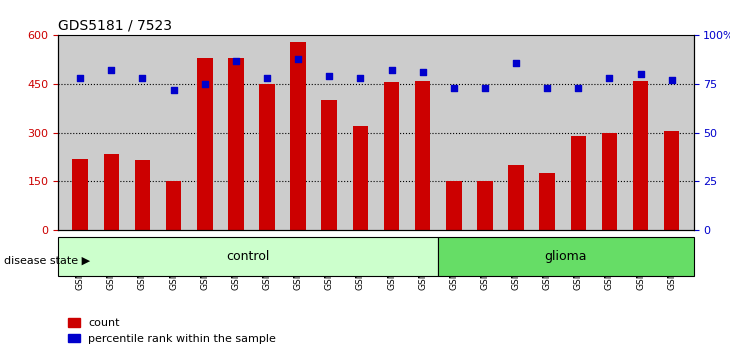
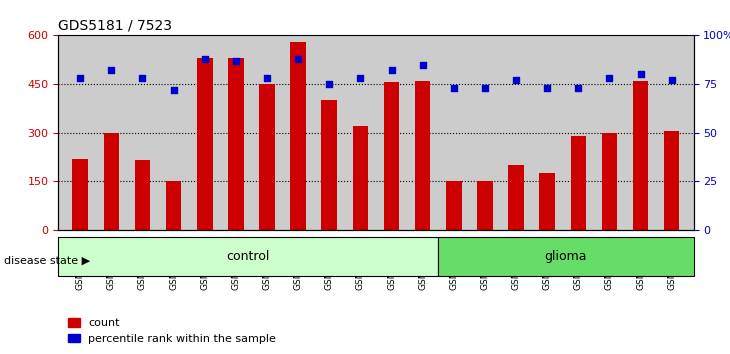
count/GSM769921: 235 -> 300
percentile rank within the sample/GSM769924: 75 -> 88
percentile rank within the sample/GSM769928: 79 -> 75
percentile rank within the sample/GSM769931: 81 -> 85
percentile rank within the sample/GSM769934: 86 -> 77
